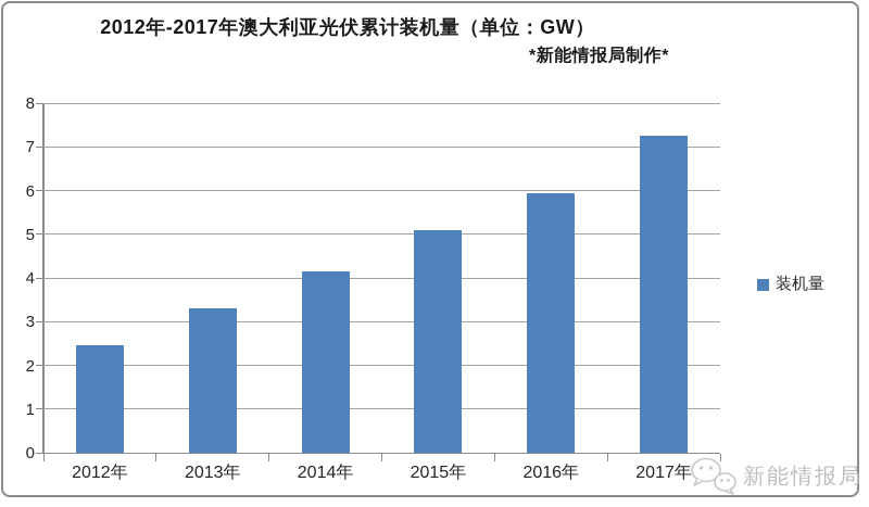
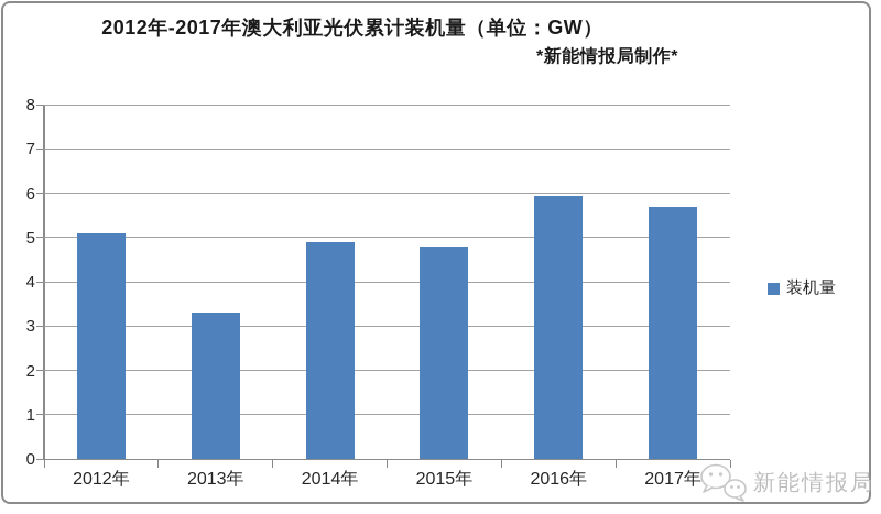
2012年: 2.5 -> 5.1
2014年: 4.2 -> 4.9
2015年: 5.1 -> 4.8
2017年: 7.2 -> 5.7
